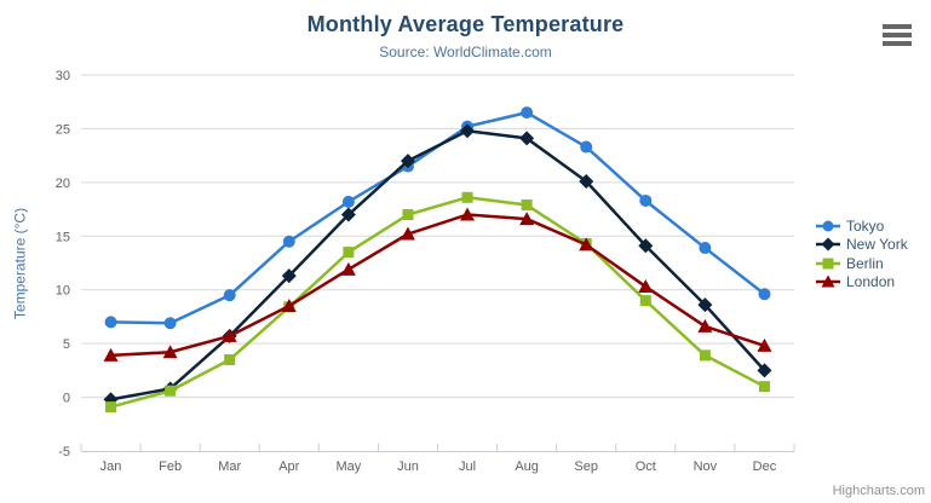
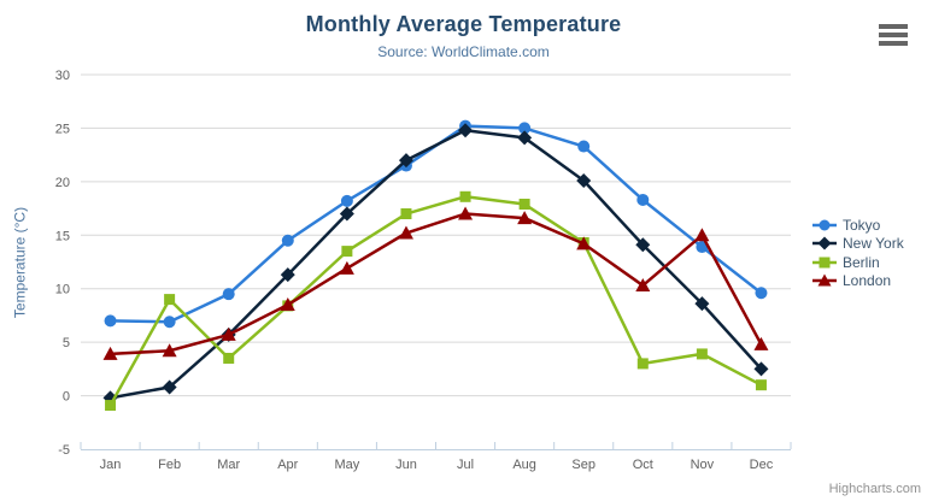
Berlin/Feb: 1 -> 9
Tokyo/Aug: 26 -> 25
Berlin/Oct: 9 -> 3
London/Nov: 7 -> 15
